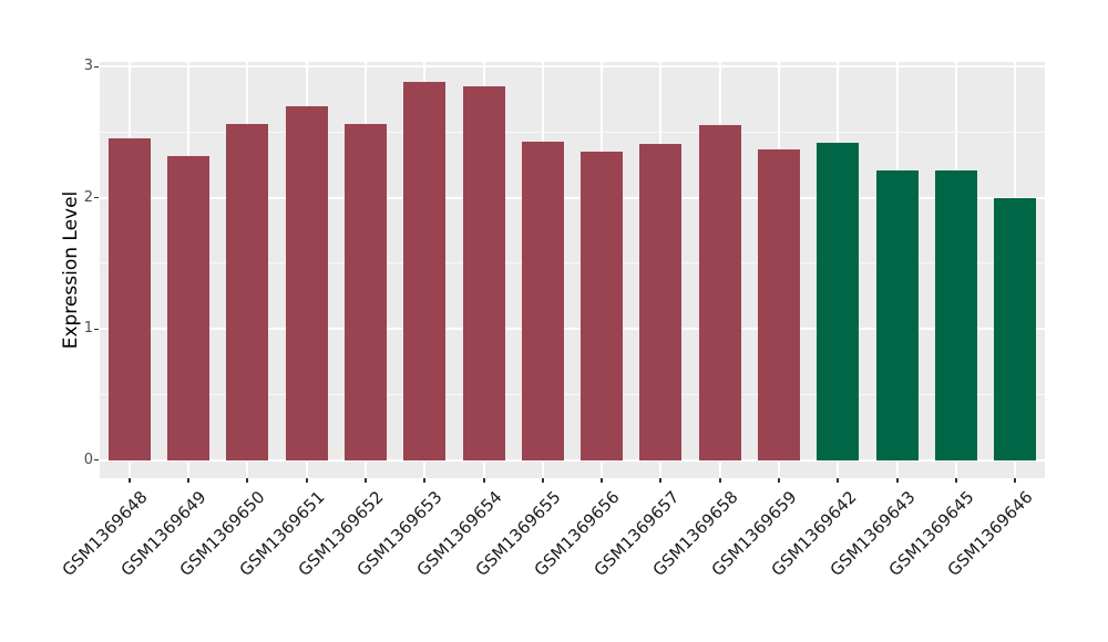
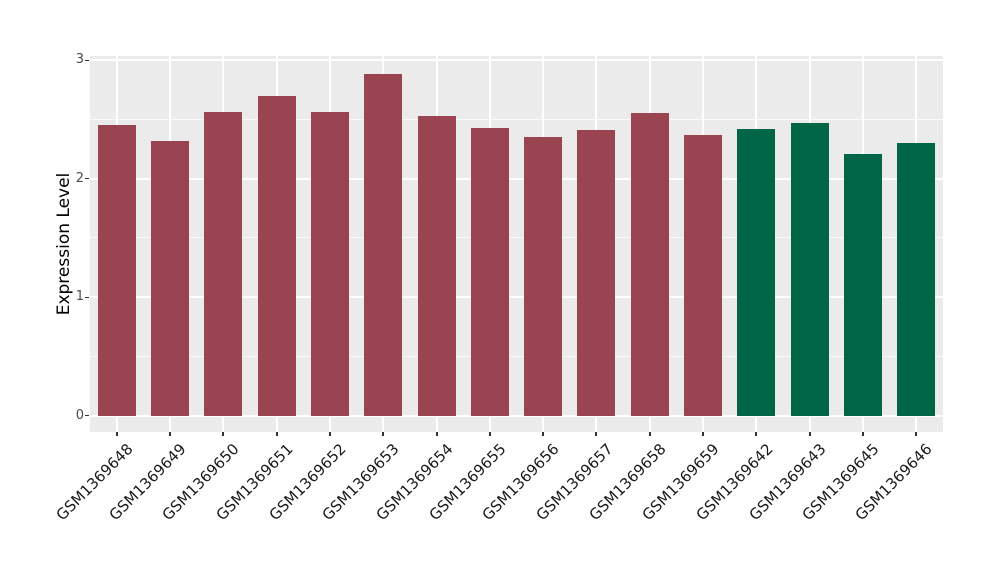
GSM1369654: 2.85 -> 2.53
GSM1369643: 2.21 -> 2.47
GSM1369646: 2.00 -> 2.30
